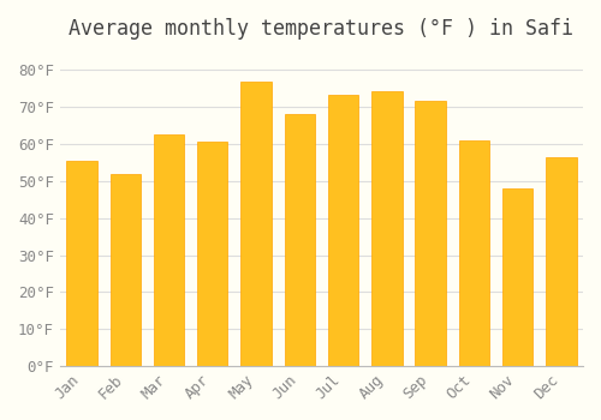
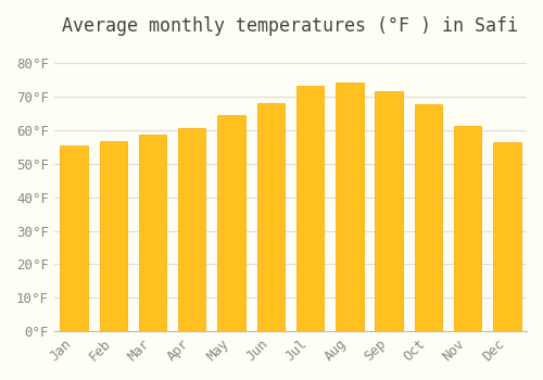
Feb: 52.0°F -> 56.7°F
Mar: 62.5°F -> 58.8°F
May: 77.0°F -> 64.4°F
Oct: 61.0°F -> 67.8°F
Nov: 48.0°F -> 61.3°F
